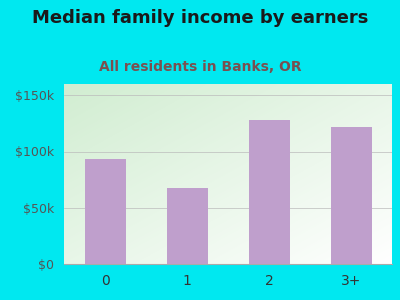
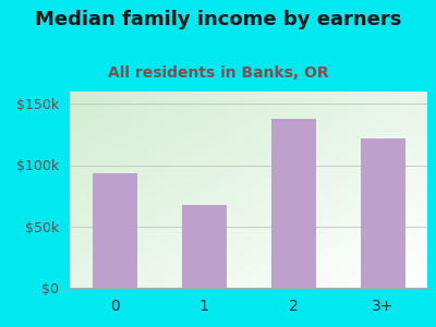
2: $128k -> $138k
